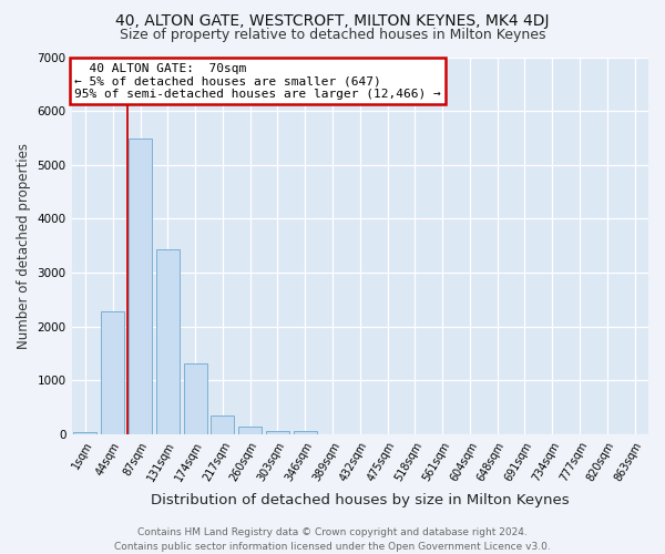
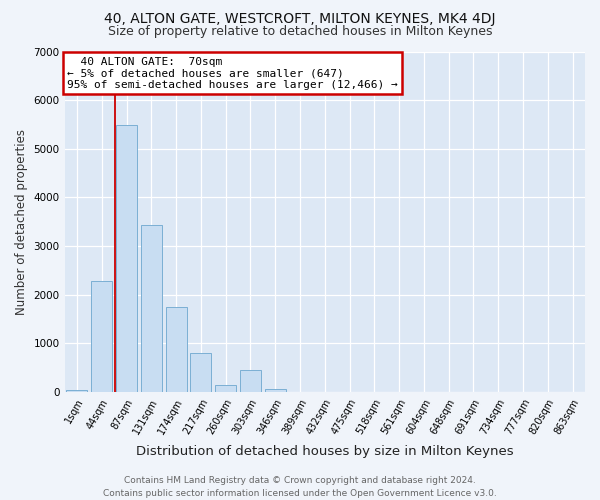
174sqm: 1310 -> 1750
217sqm: 360 -> 800
303sqm: 70 -> 450
